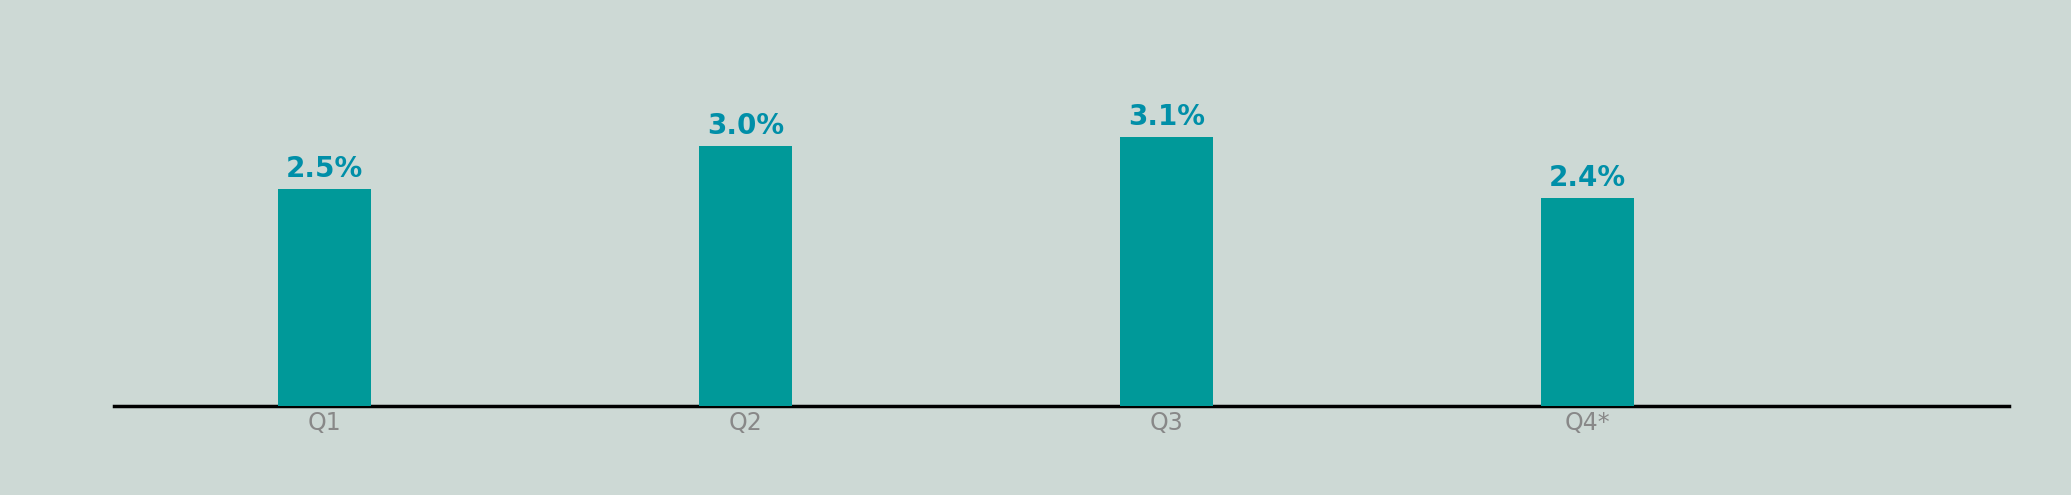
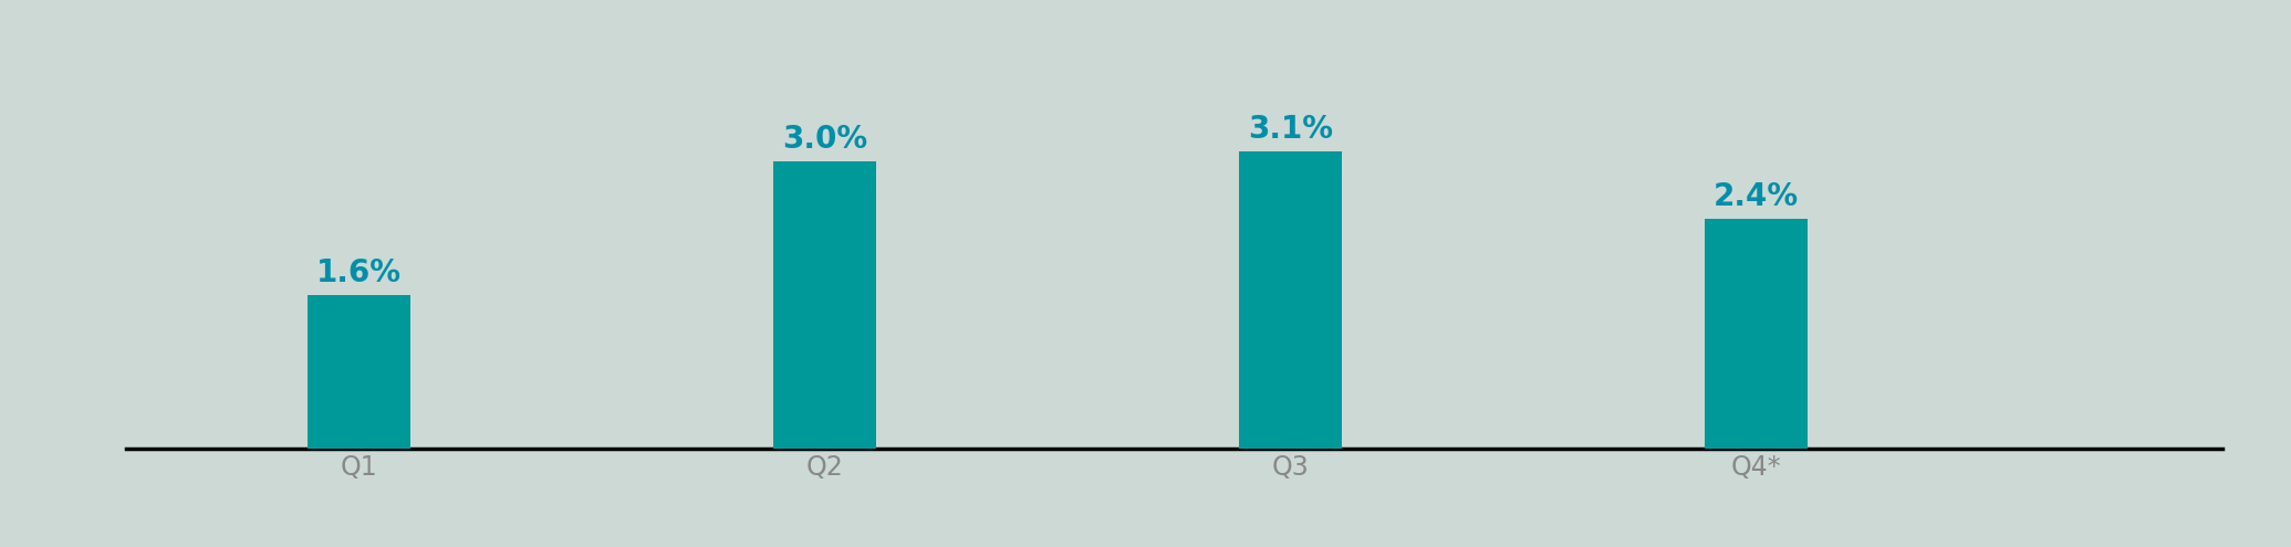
Q1: 2.5% -> 1.6%
